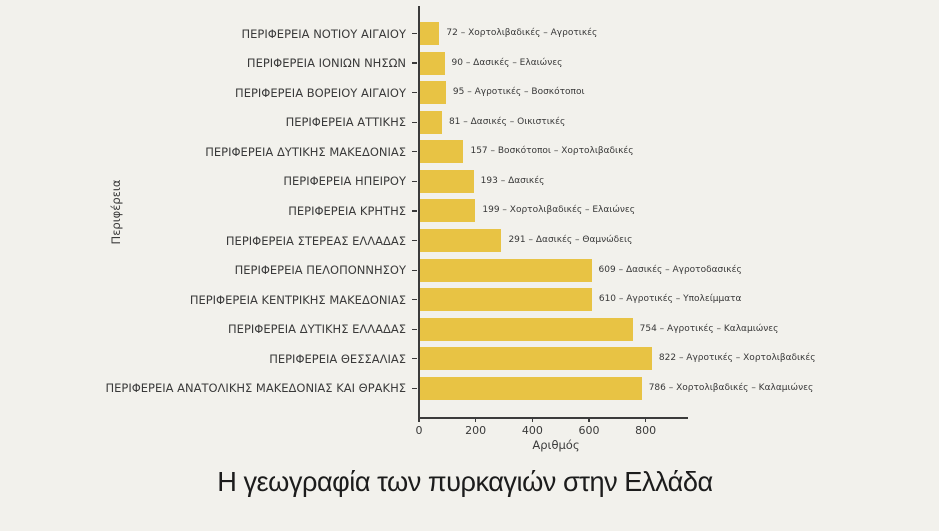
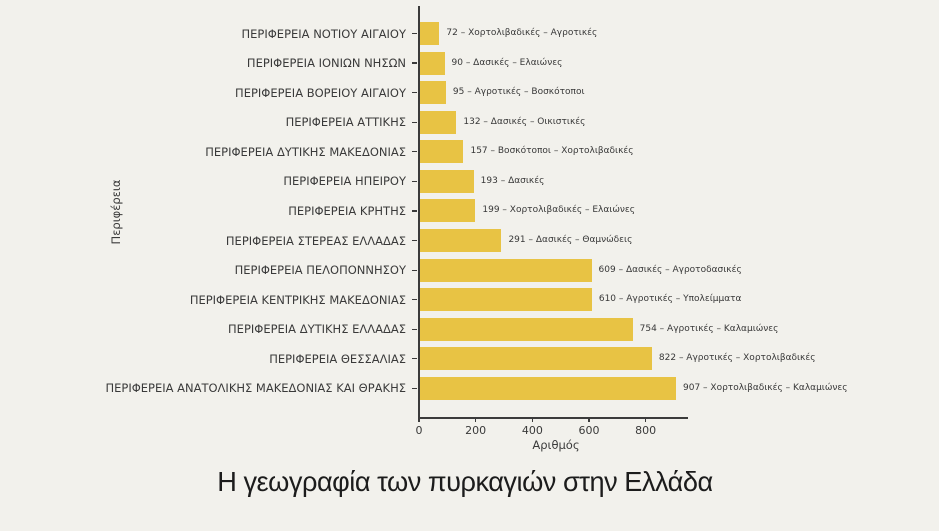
ΠΕΡΙΦΕΡΕΙΑ ΑΤΤΙΚΗΣ: 81 -> 132
ΠΕΡΙΦΕΡΕΙΑ ΑΝΑΤΟΛΙΚΗΣ ΜΑΚΕΔΟΝΙΑΣ ΚΑΙ ΘΡΑΚΗΣ: 786 -> 907
